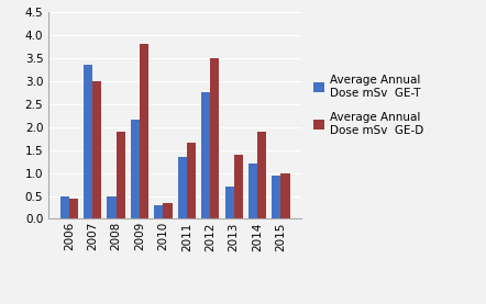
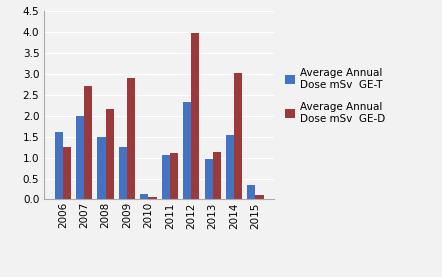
Average Annual Dose mSv GE-T/2006: 0.50 -> 1.60
Average Annual Dose mSv GE-D/2006: 0.45 -> 1.25
Average Annual Dose mSv GE-T/2007: 3.35 -> 2.00
Average Annual Dose mSv GE-D/2007: 3.00 -> 2.70
Average Annual Dose mSv GE-T/2008: 0.50 -> 1.50
Average Annual Dose mSv GE-D/2008: 1.90 -> 2.15
Average Annual Dose mSv GE-T/2009: 2.15 -> 1.25
Average Annual Dose mSv GE-D/2009: 3.80 -> 2.90
Average Annual Dose mSv GE-T/2010: 0.30 -> 0.13
Average Annual Dose mSv GE-D/2010: 0.35 -> 0.07
Average Annual Dose mSv GE-T/2011: 1.35 -> 1.05
Average Annual Dose mSv GE-D/2011: 1.65 -> 1.10
Average Annual Dose mSv GE-T/2012: 2.75 -> 2.33
Average Annual Dose mSv GE-D/2012: 3.50 -> 3.97
Average Annual Dose mSv GE-T/2013: 0.70 -> 0.97
Average Annual Dose mSv GE-D/2013: 1.40 -> 1.13
Average Annual Dose mSv GE-T/2014: 1.20 -> 1.55
Average Annual Dose mSv GE-D/2014: 1.90 -> 3.02
Average Annual Dose mSv GE-T/2015: 0.95 -> 0.35
Average Annual Dose mSv GE-D/2015: 1.00 -> 0.10
